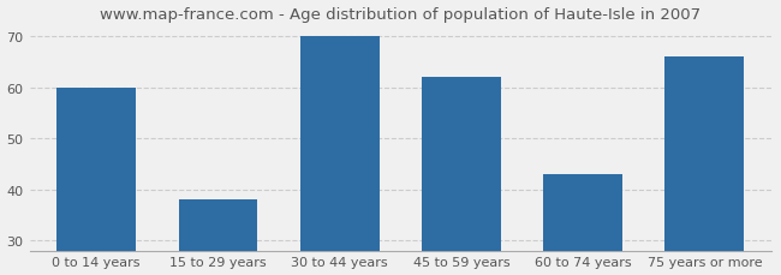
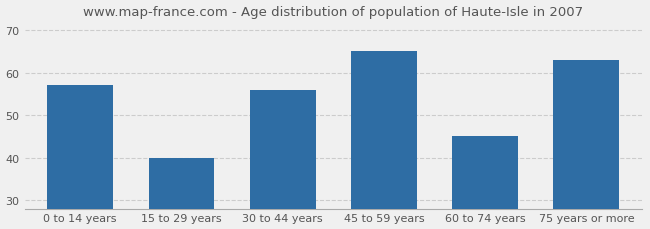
0 to 14 years: 60 -> 57
15 to 29 years: 38 -> 40
30 to 44 years: 70 -> 56
45 to 59 years: 62 -> 65
60 to 74 years: 43 -> 45
75 years or more: 66 -> 63
